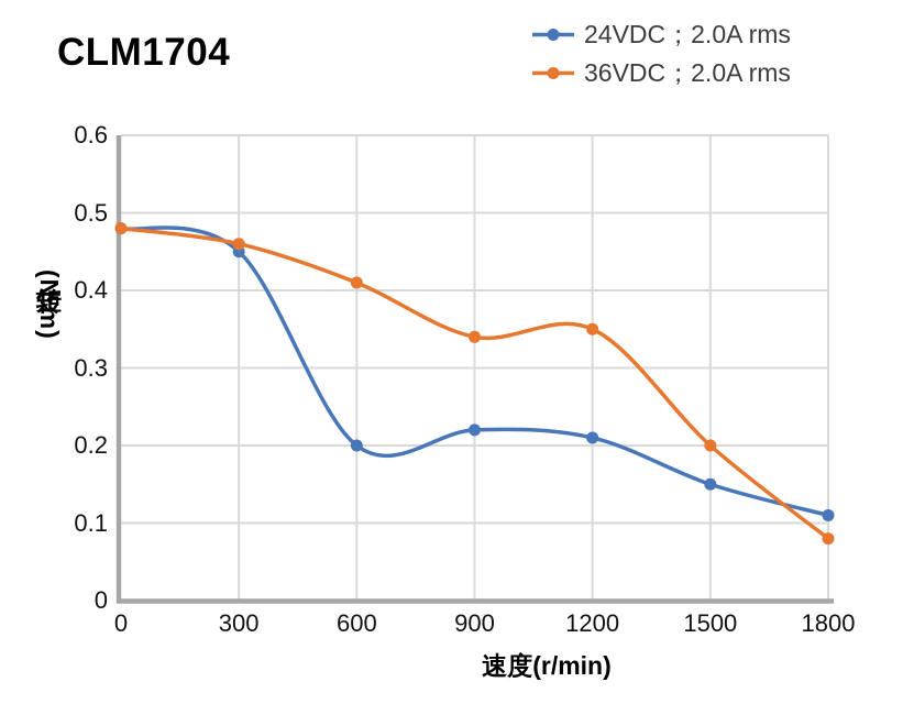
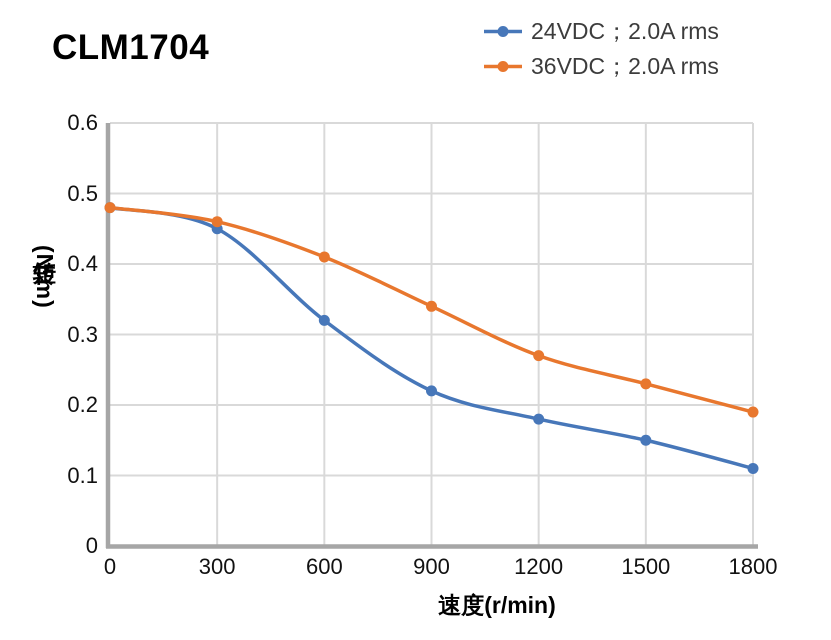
24VDC；2.0A rms/600: 0.20 -> 0.32
24VDC；2.0A rms/1200: 0.21 -> 0.18
36VDC；2.0A rms/1200: 0.35 -> 0.27
36VDC；2.0A rms/1500: 0.20 -> 0.23
36VDC；2.0A rms/1800: 0.08 -> 0.19
